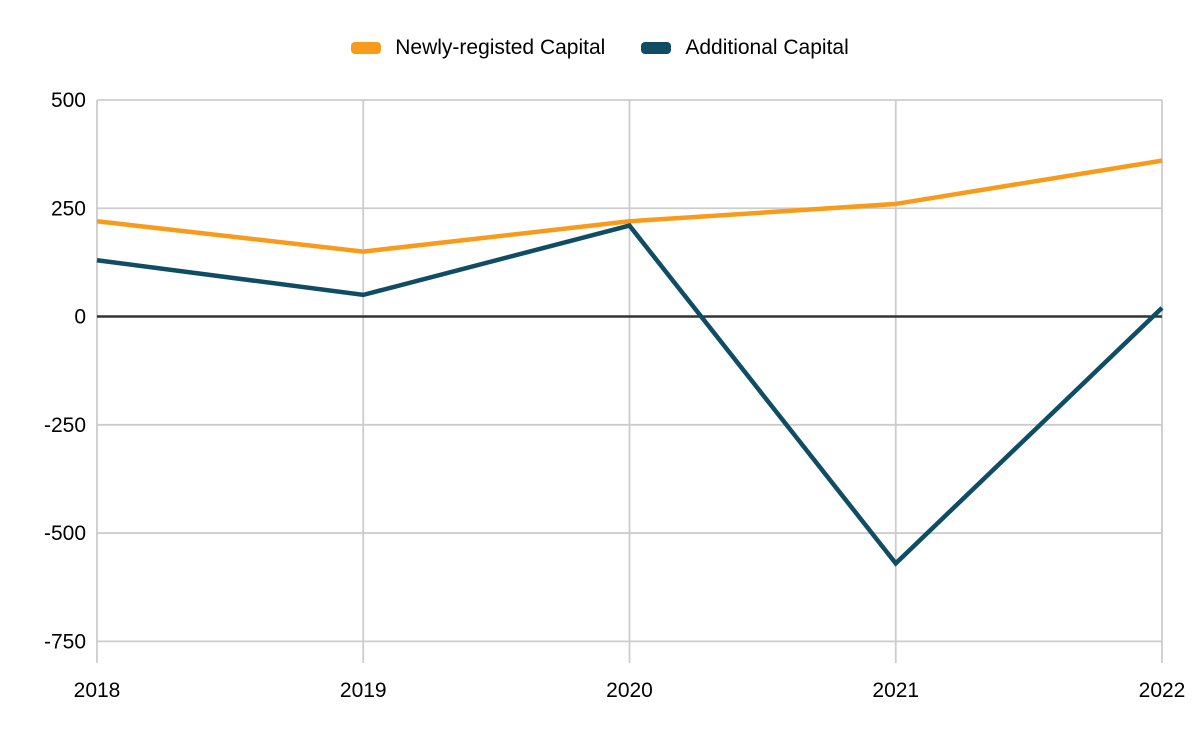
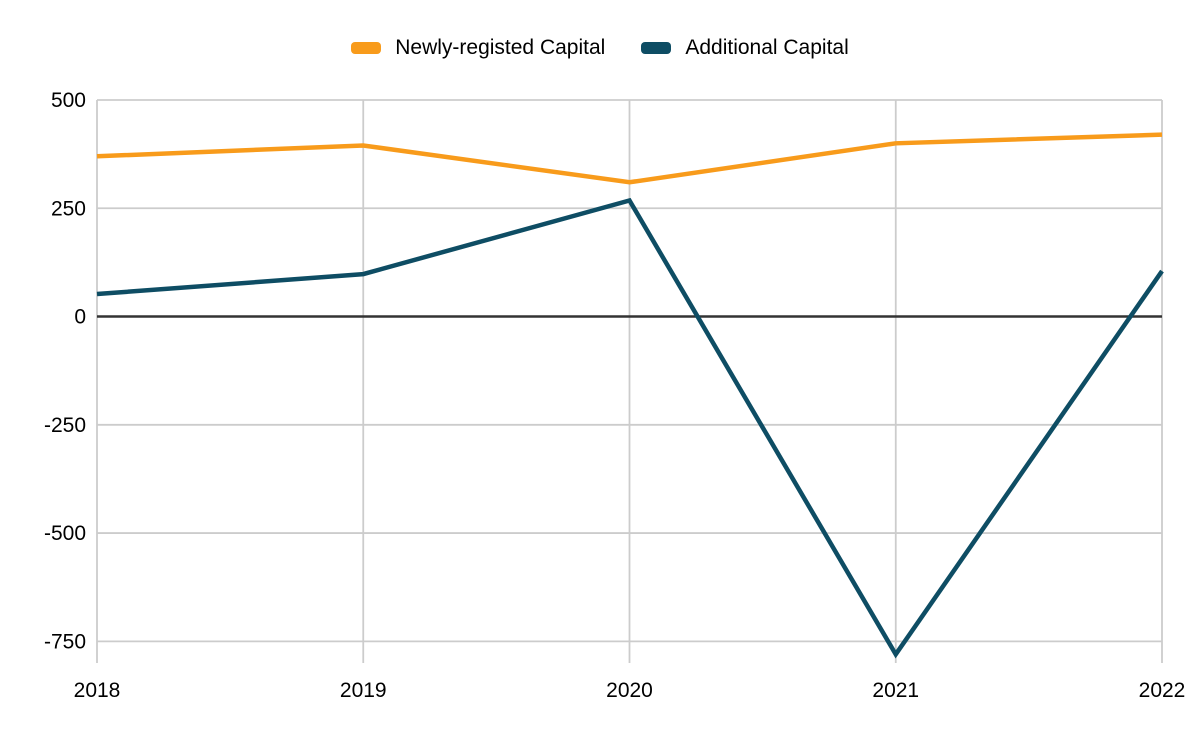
Newly-registed Capital/2018: 220 -> 370
Additional Capital/2018: 130 -> 50
Newly-registed Capital/2019: 150 -> 400
Additional Capital/2019: 50 -> 100
Newly-registed Capital/2020: 220 -> 310
Additional Capital/2020: 210 -> 270
Newly-registed Capital/2021: 260 -> 400
Additional Capital/2021: -570 -> -780
Newly-registed Capital/2022: 360 -> 420
Additional Capital/2022: 20 -> 100
